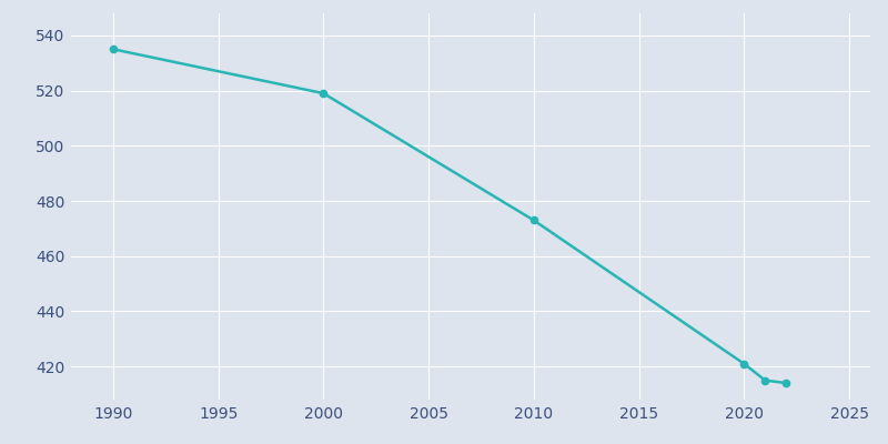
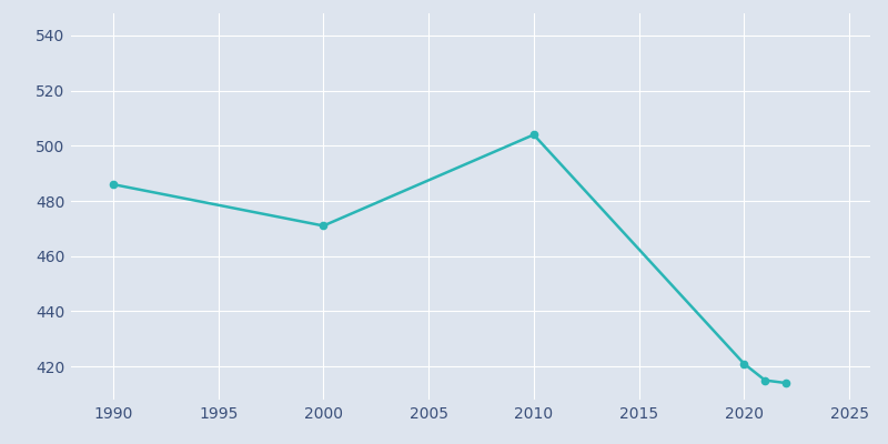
1990: 535 -> 486
2000: 519 -> 471
2010: 473 -> 504
